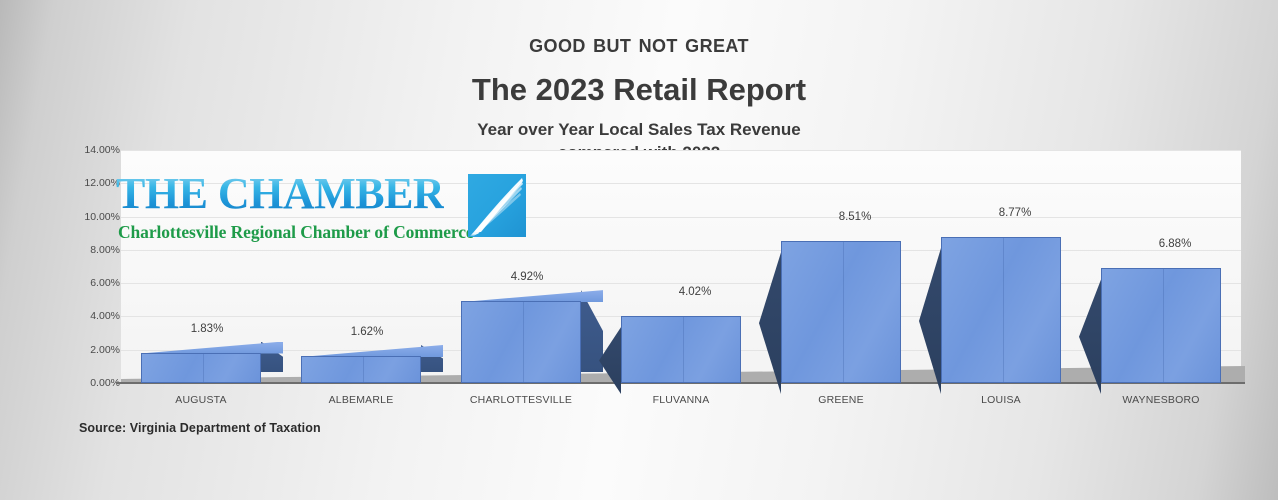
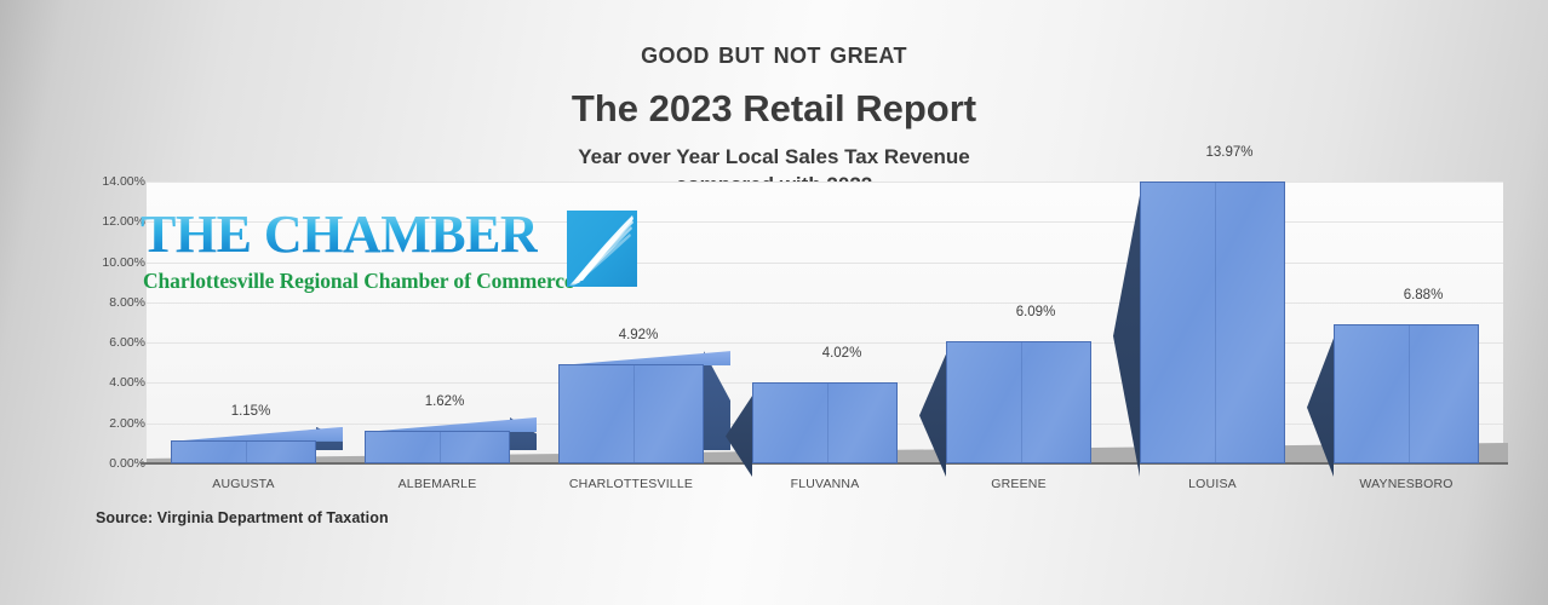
AUGUSTA: 1.83% -> 1.15%
GREENE: 8.51% -> 6.09%
LOUISA: 8.77% -> 13.97%
